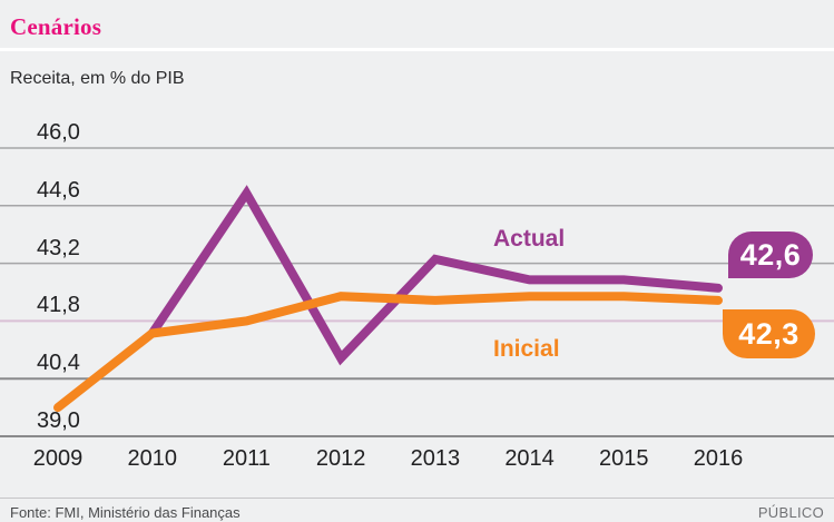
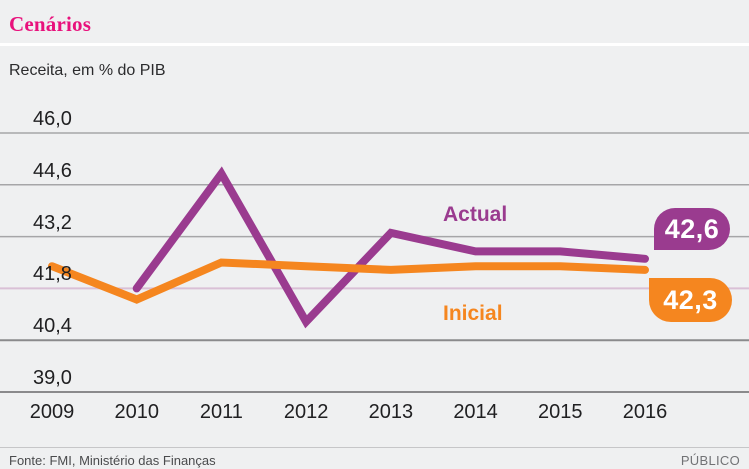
Inicial/2009: 39,7 -> 42,4
Actual/2010: 41,5 -> 41,8
Inicial/2011: 41,8 -> 42,5
